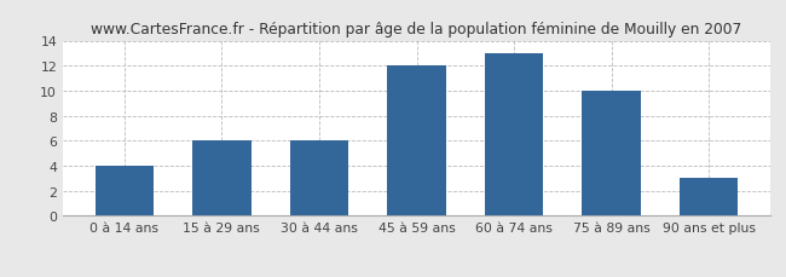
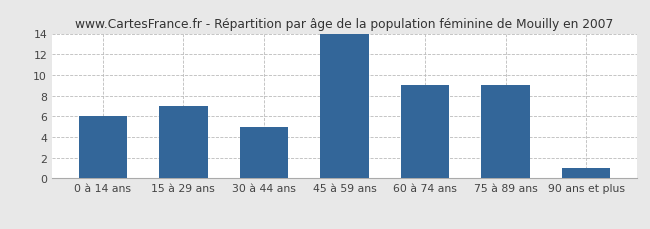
0 à 14 ans: 4 -> 6
15 à 29 ans: 6 -> 7
30 à 44 ans: 6 -> 5
45 à 59 ans: 12 -> 14
60 à 74 ans: 13 -> 9
75 à 89 ans: 10 -> 9
90 ans et plus: 3 -> 1
